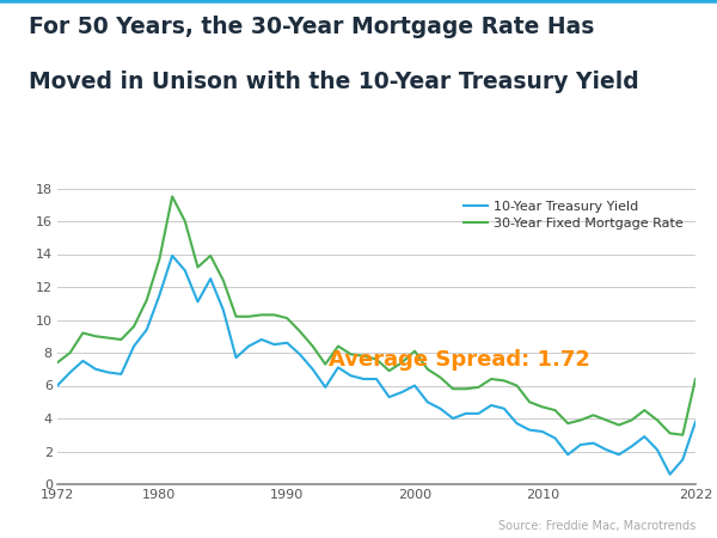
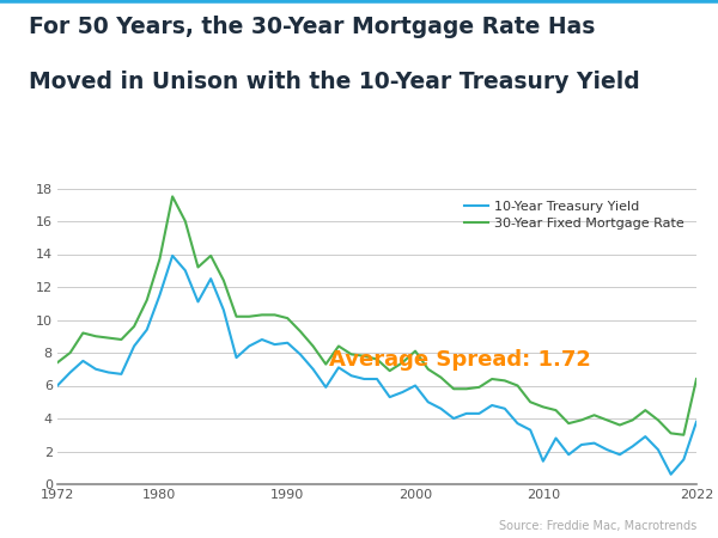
10-Year Treasury Yield/2010: 3.2 -> 1.4
